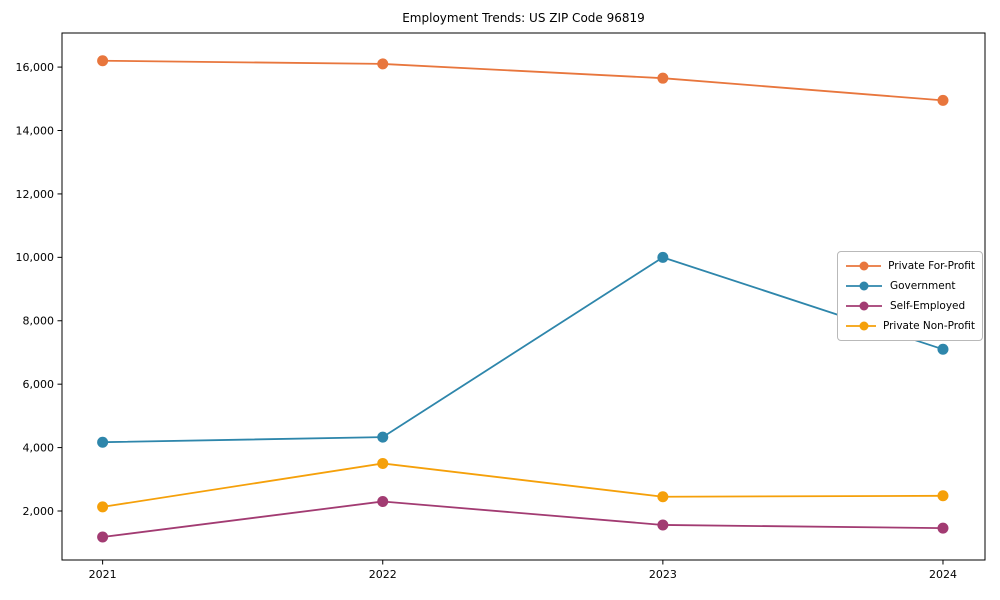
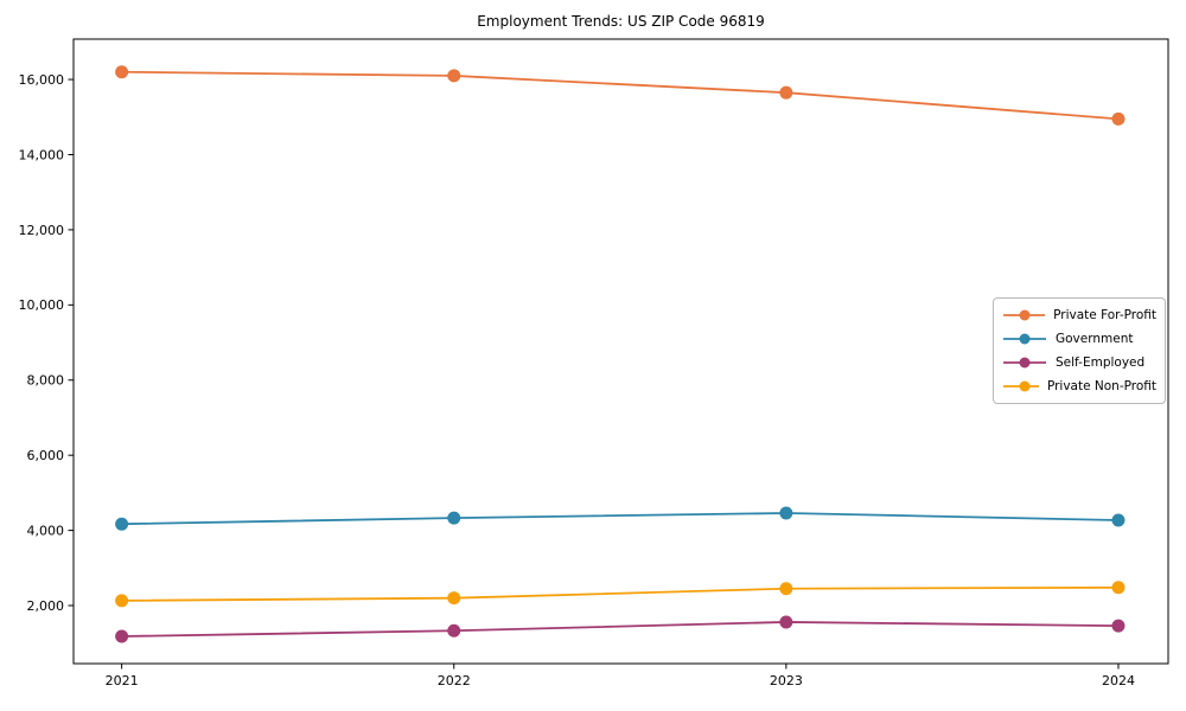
Self-Employed/2022: 2300 -> 1300
Private Non-Profit/2022: 3500 -> 2200
Government/2023: 10000 -> 4500
Government/2024: 7100 -> 4300
